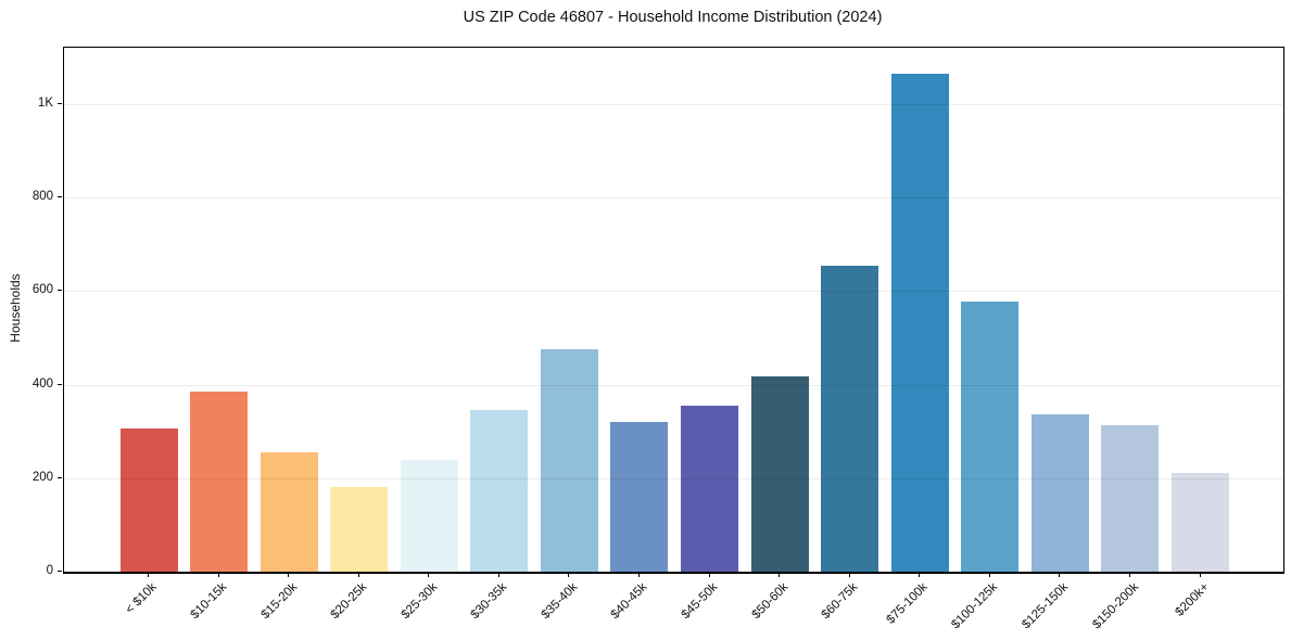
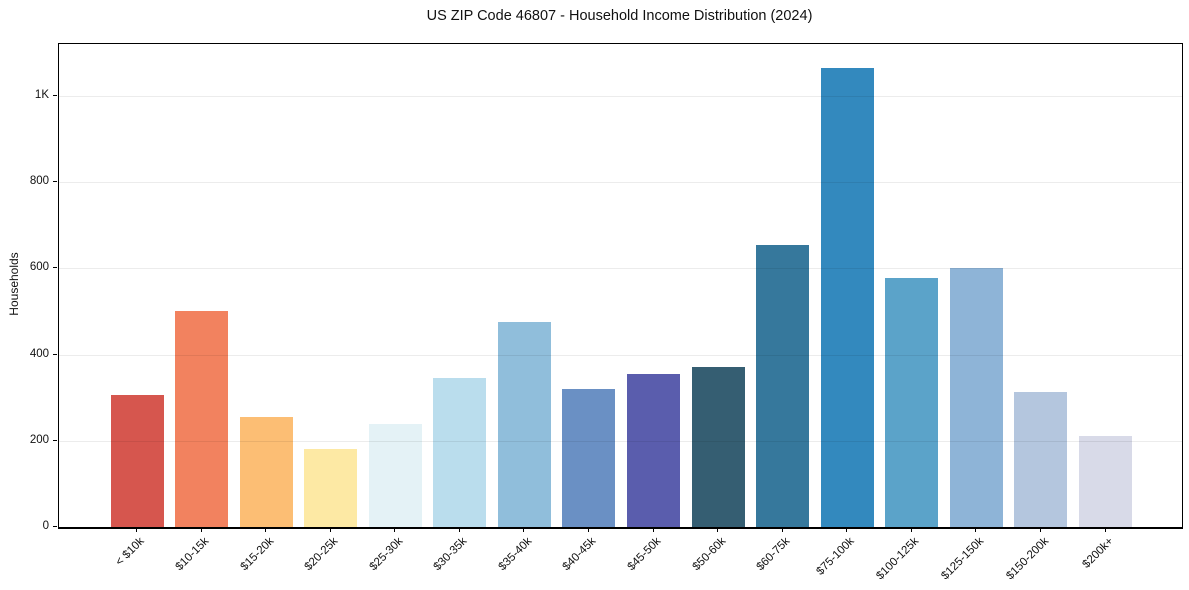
$10-15k: 380 -> 500
$50-60k: 420 -> 370
$125-150k: 340 -> 600
